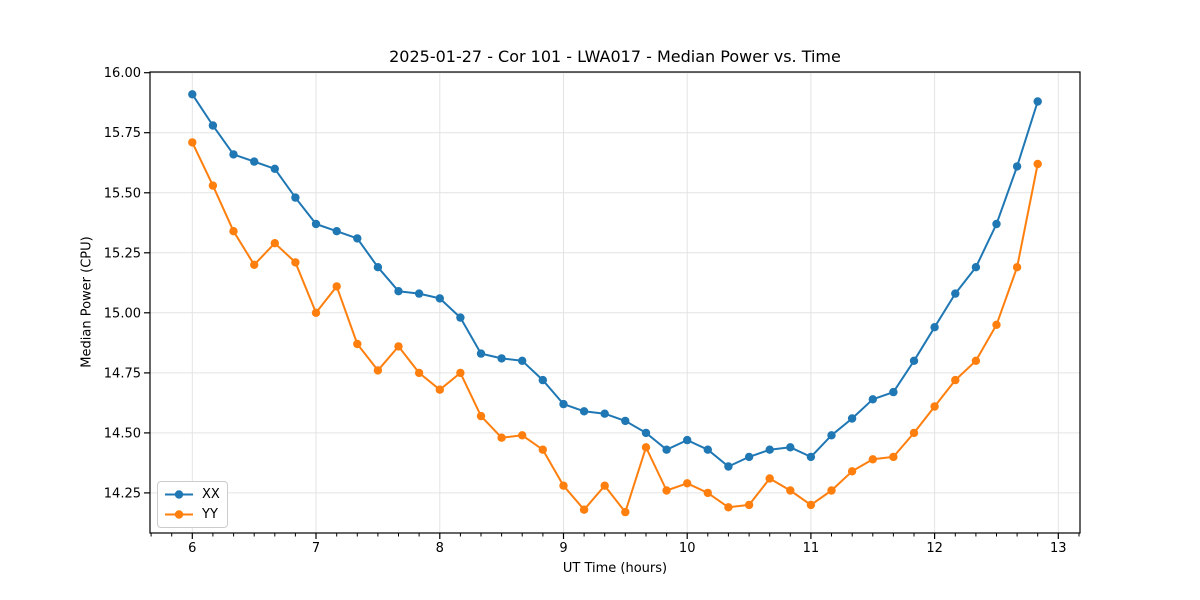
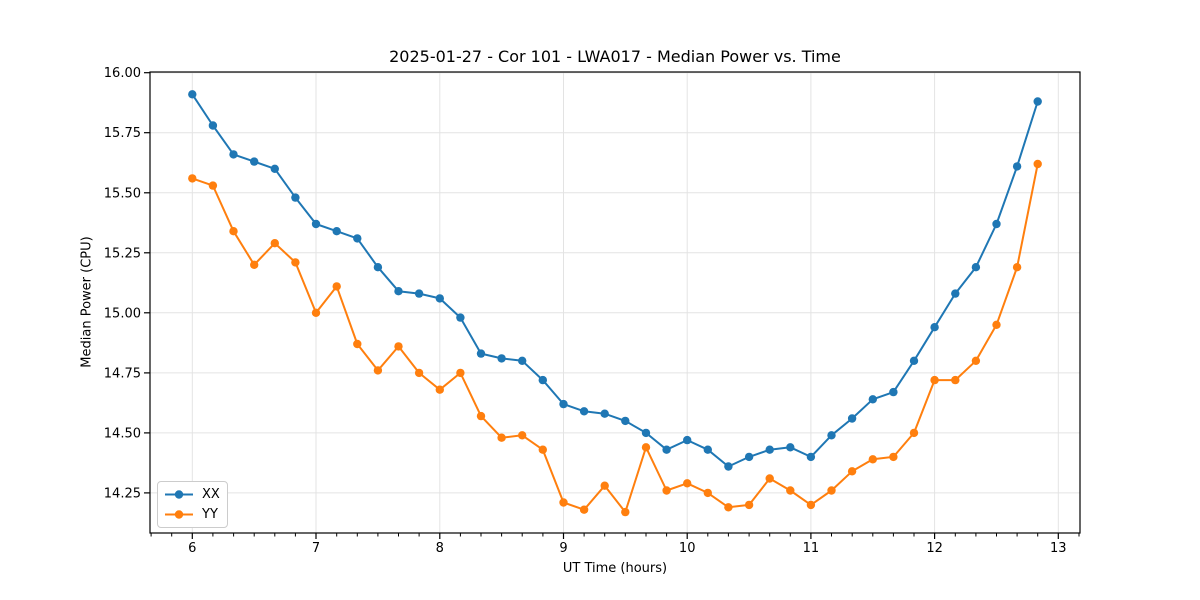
YY/6: 15.71 -> 15.56
YY/9: 14.28 -> 14.21
YY/12: 14.61 -> 14.72
